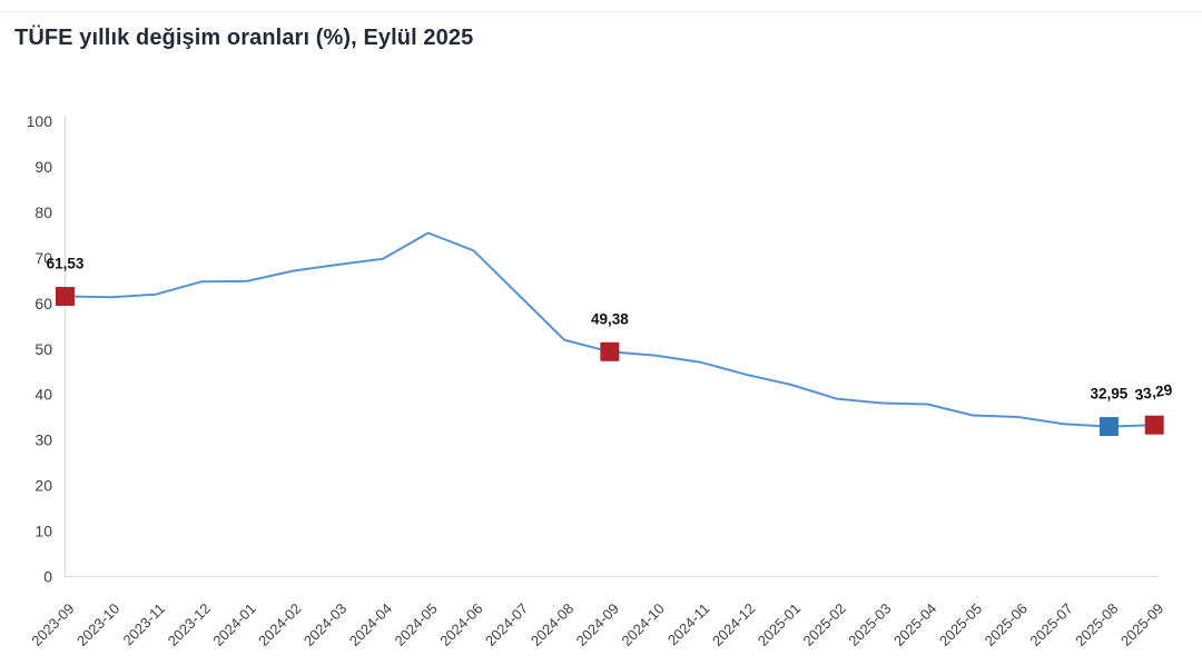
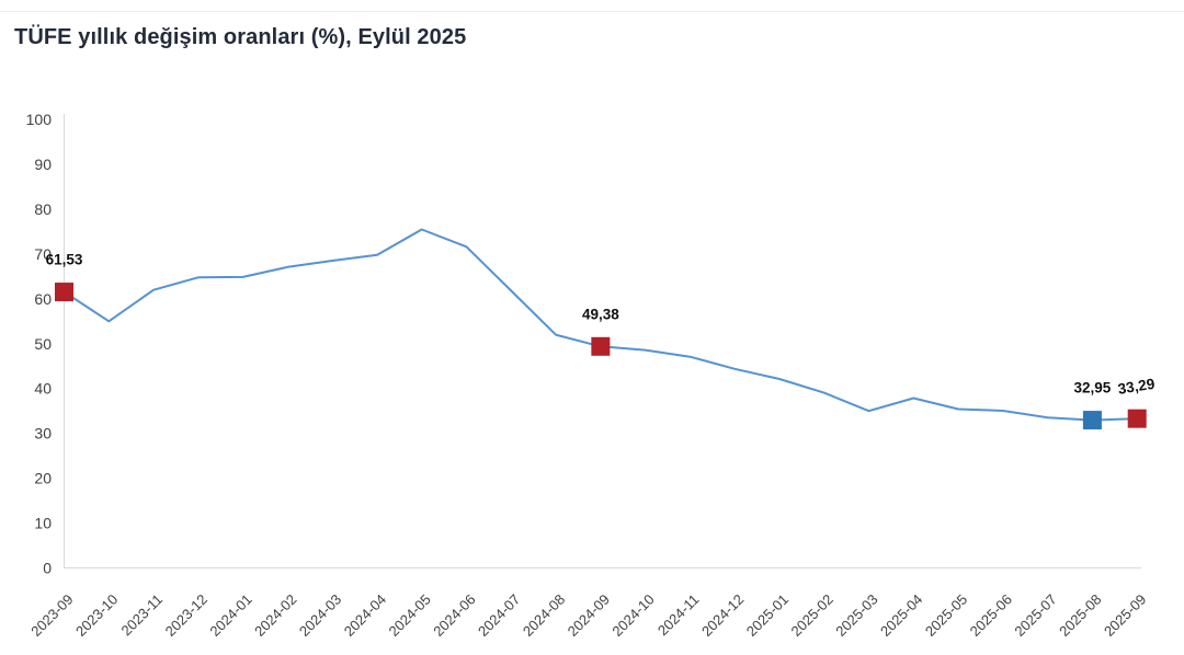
2023-10: 61 -> 55
2025-03: 38 -> 35
